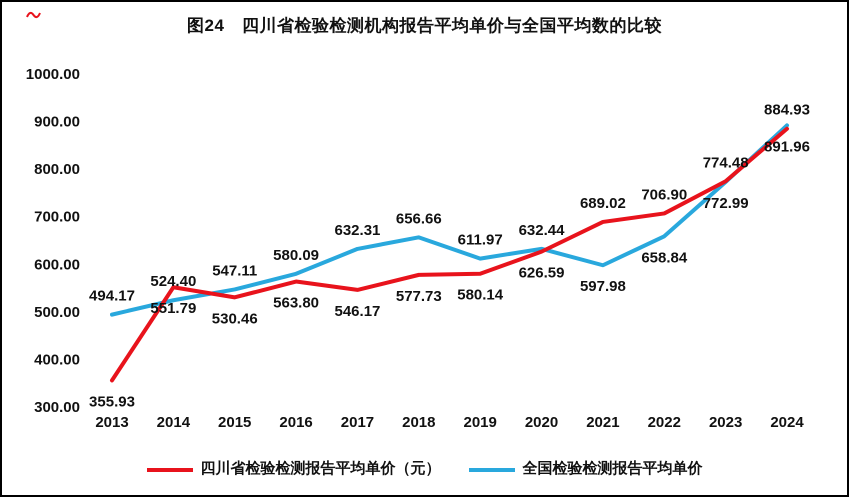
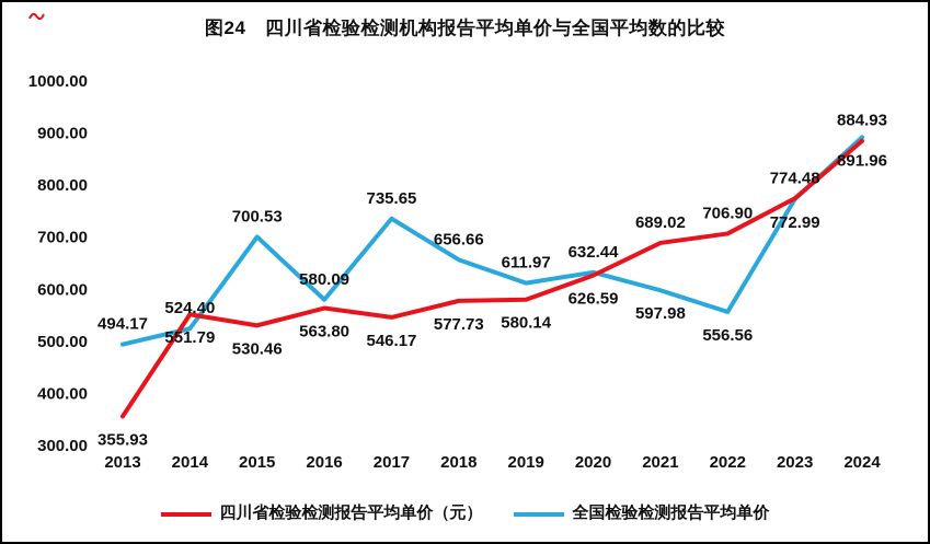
全国检验检测报告平均单价/2015: 547.11 -> 700.53
全国检验检测报告平均单价/2017: 632.31 -> 735.65
全国检验检测报告平均单价/2022: 658.84 -> 556.56
